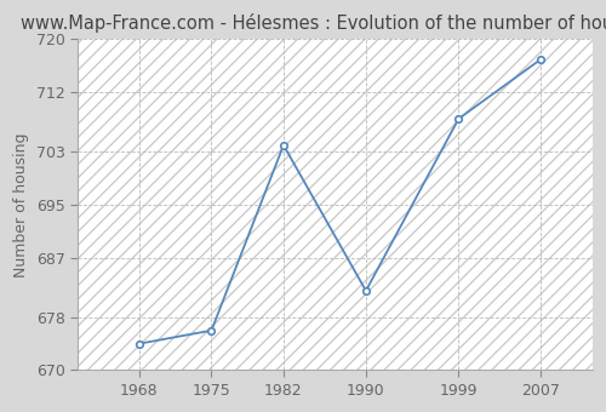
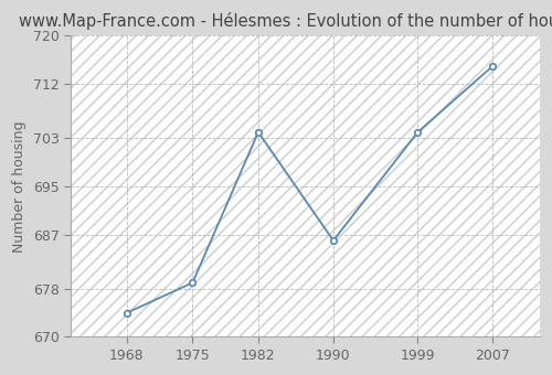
1975: 676 -> 679
1990: 682 -> 686
1999: 708 -> 704
2007: 717 -> 715
